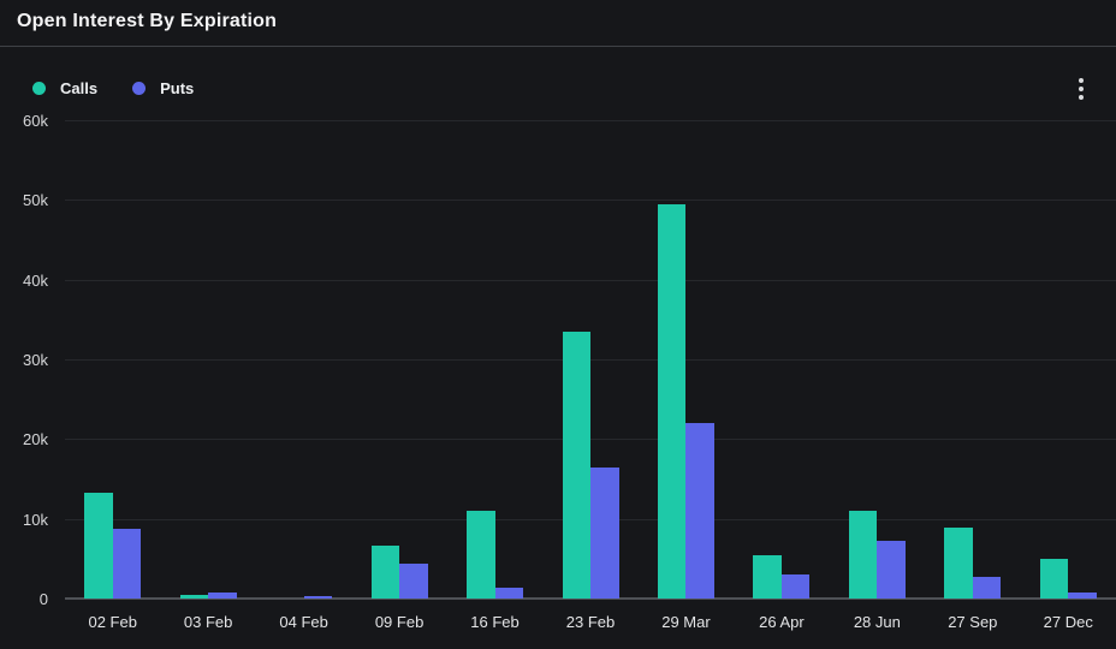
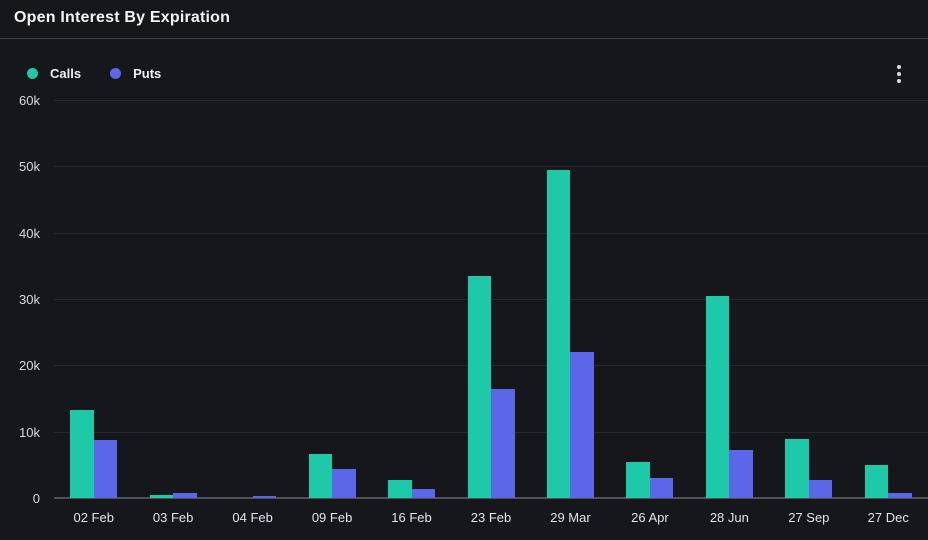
Calls/16 Feb: 11k -> 3k
Calls/28 Jun: 11k -> 30k
